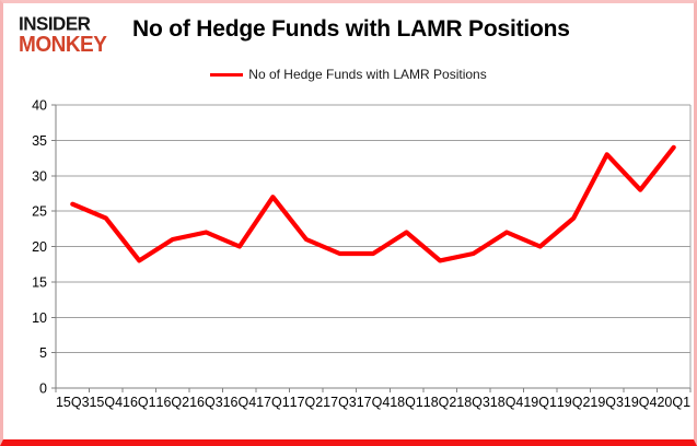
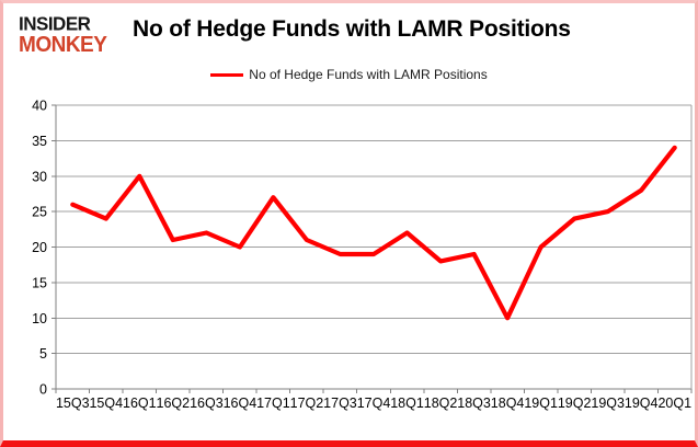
16Q1: 18 -> 30
18Q4: 22 -> 10
19Q3: 33 -> 25
